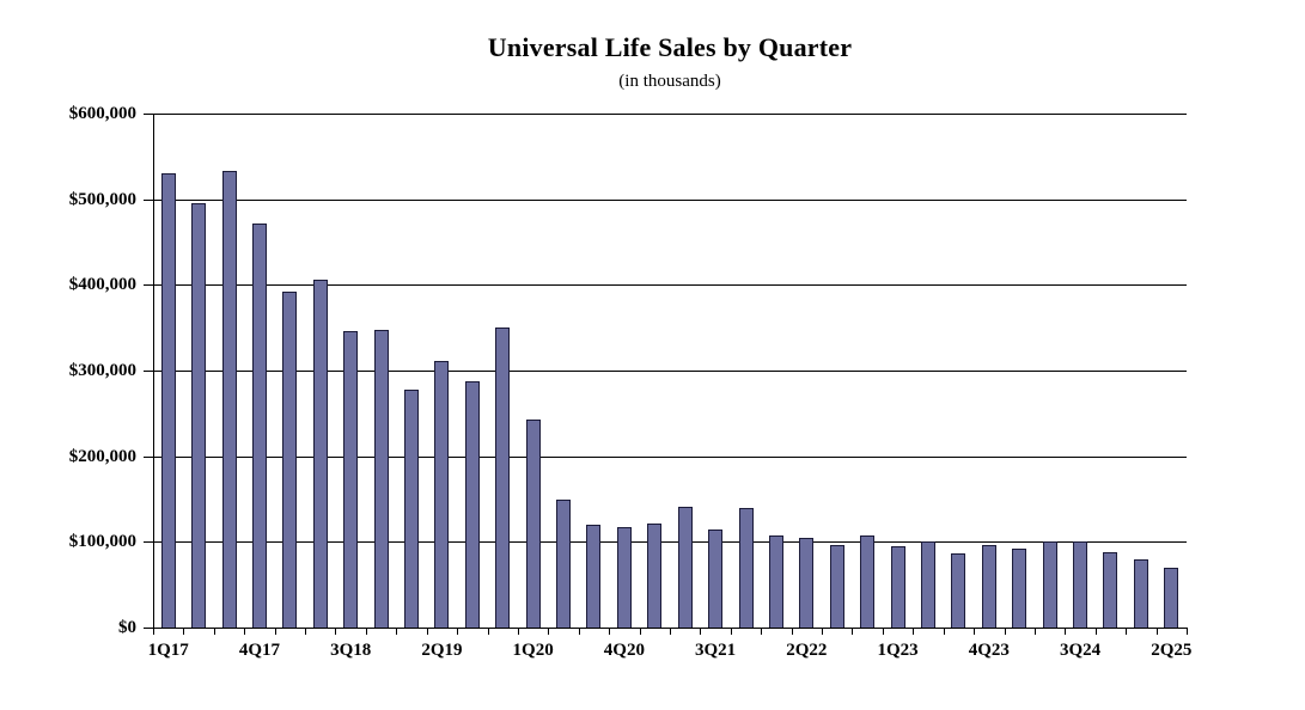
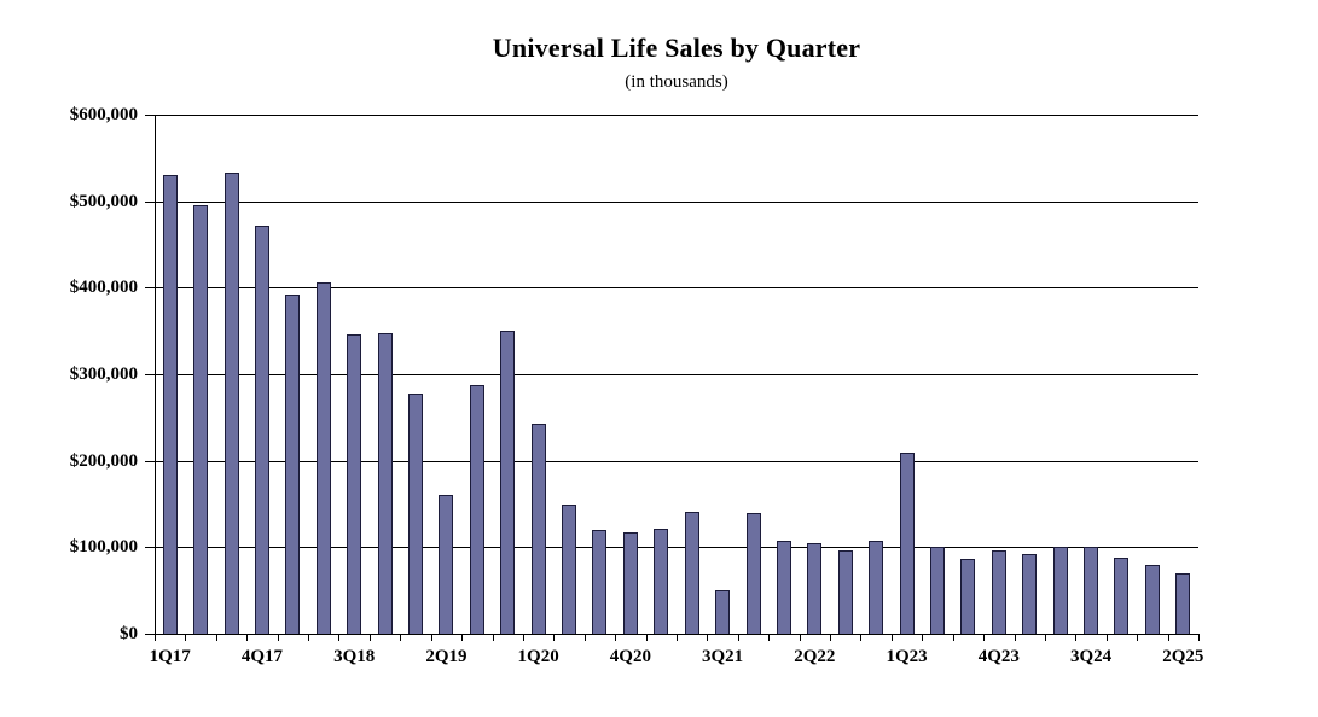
2Q19: $310000 -> $160000
3Q21: $120000 -> $50000
1Q23: $100000 -> $210000
